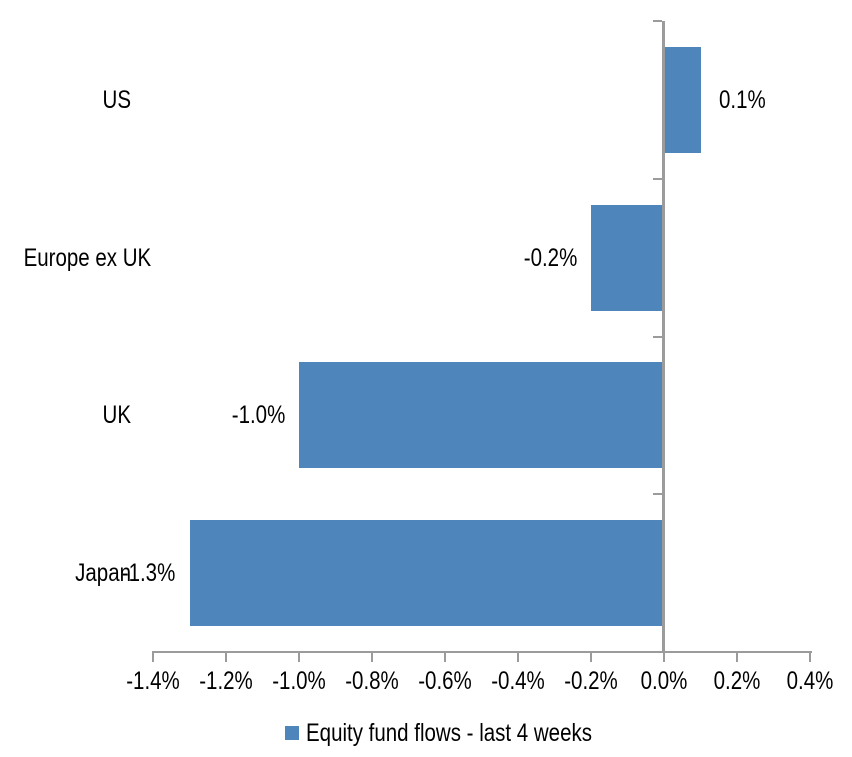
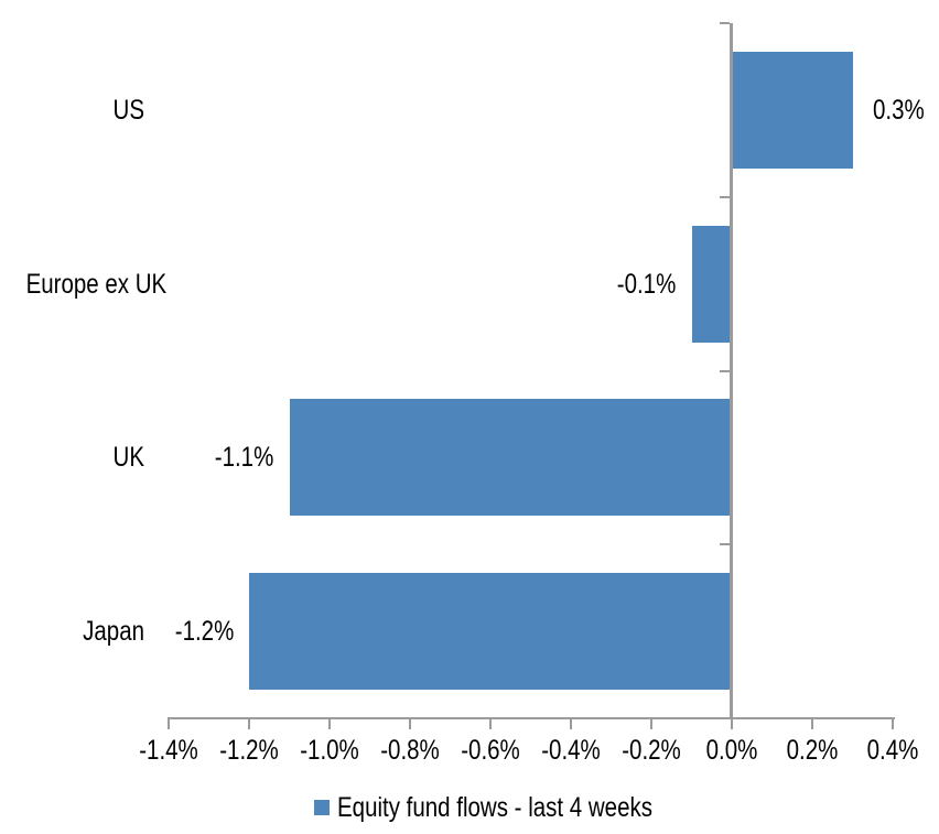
US: 0.1% -> 0.3%
Europe ex UK: -0.2% -> -0.1%
UK: -1.0% -> -1.1%
Japan: -1.3% -> -1.2%
